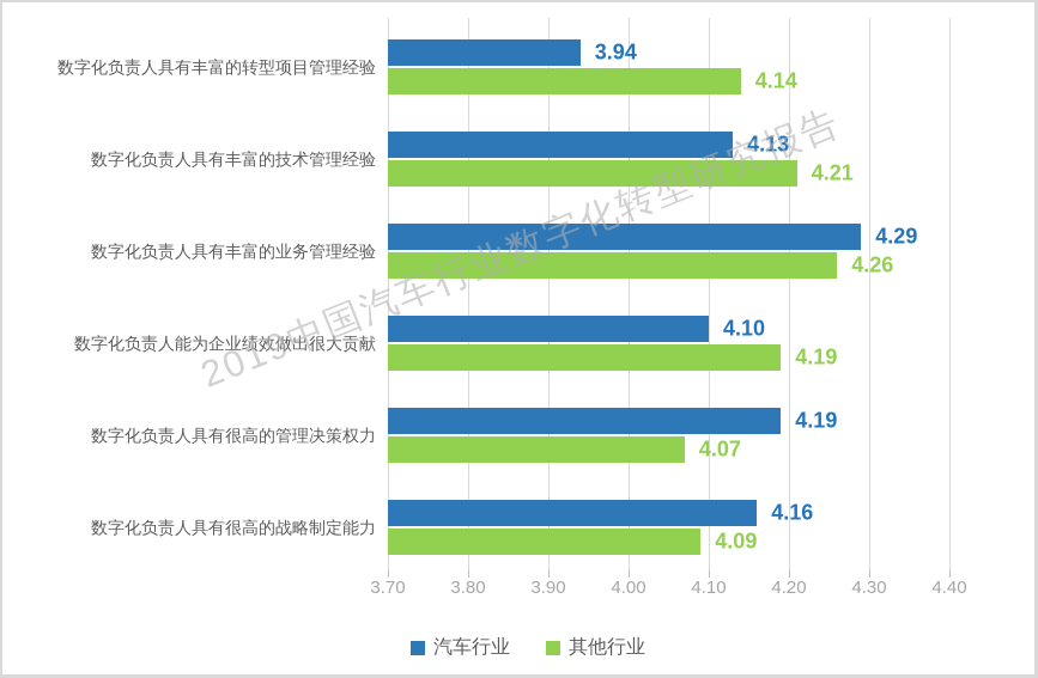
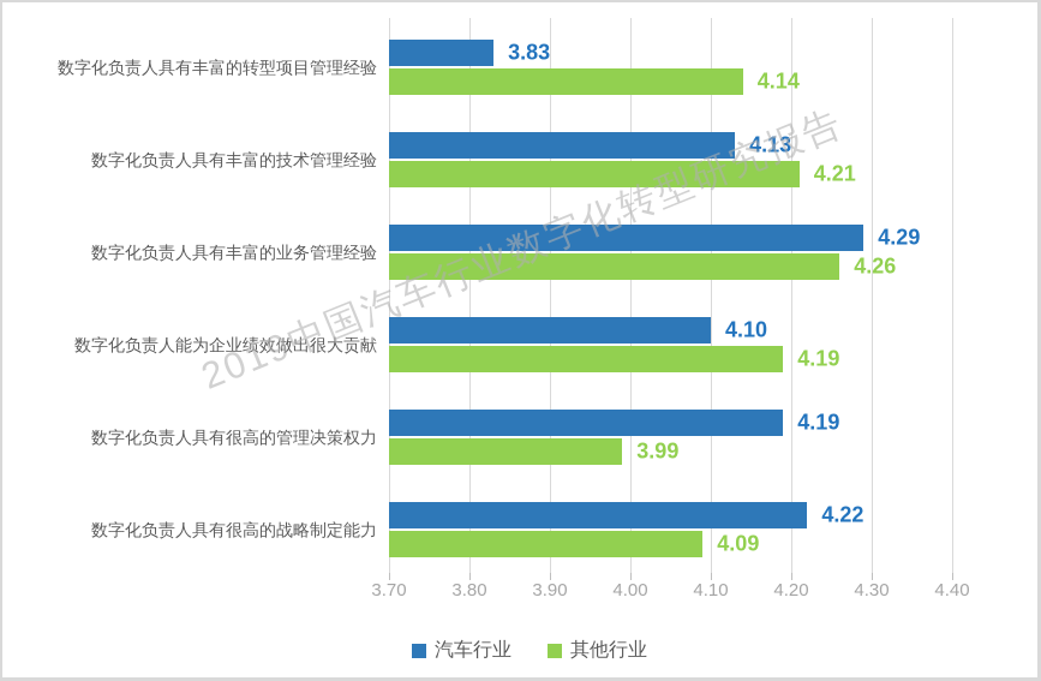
汽车行业/数字化负责人具有丰富的转型项目管理经验: 3.94 -> 3.83
其他行业/数字化负责人具有很高的管理决策权力: 4.07 -> 3.99
汽车行业/数字化负责人具有很高的战略制定能力: 4.16 -> 4.22
